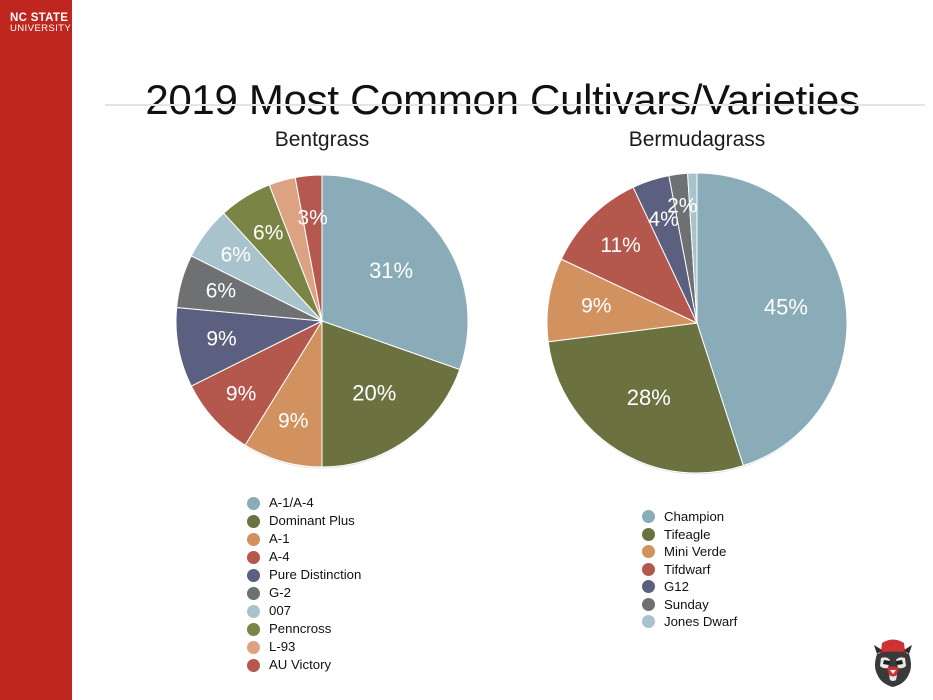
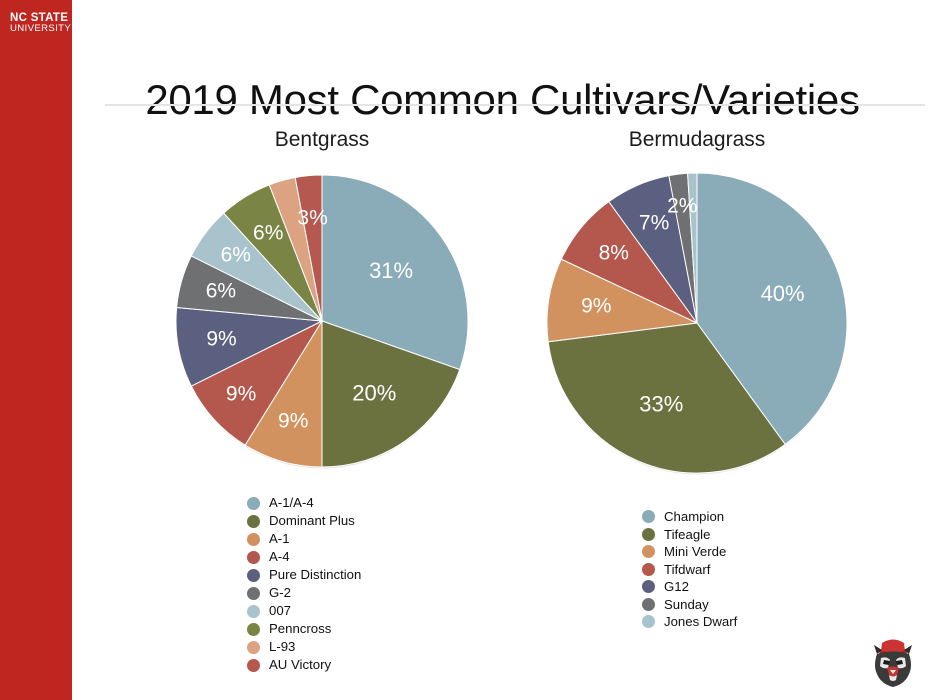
Bermudagrass/Champion: 45% -> 40%
Bermudagrass/Tifeagle: 28% -> 33%
Bermudagrass/Tifdwarf: 11% -> 8%
Bermudagrass/G12: 4% -> 7%
